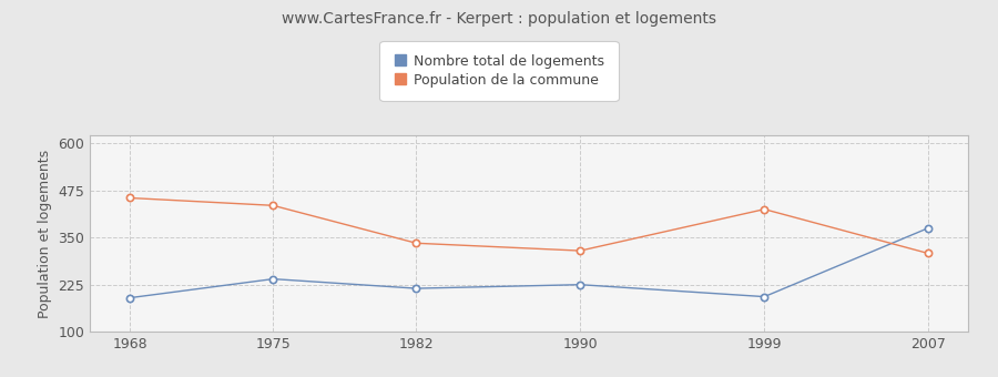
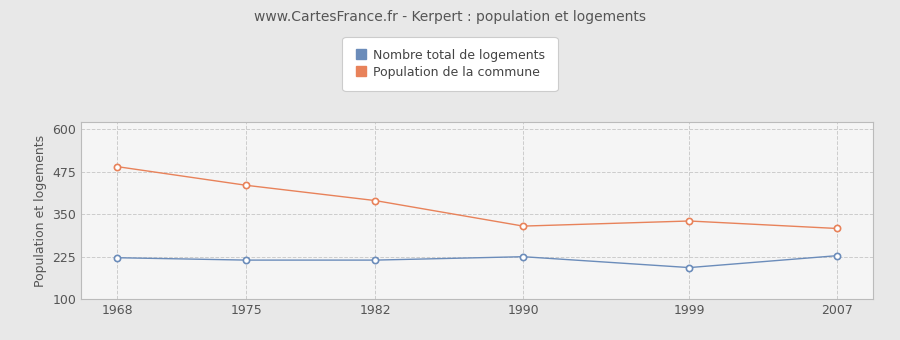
Nombre total de logements/1968: 190 -> 222
Population de la commune/1968: 455 -> 490
Nombre total de logements/1975: 240 -> 215
Population de la commune/1982: 335 -> 390
Population de la commune/1999: 425 -> 330
Nombre total de logements/2007: 375 -> 228
